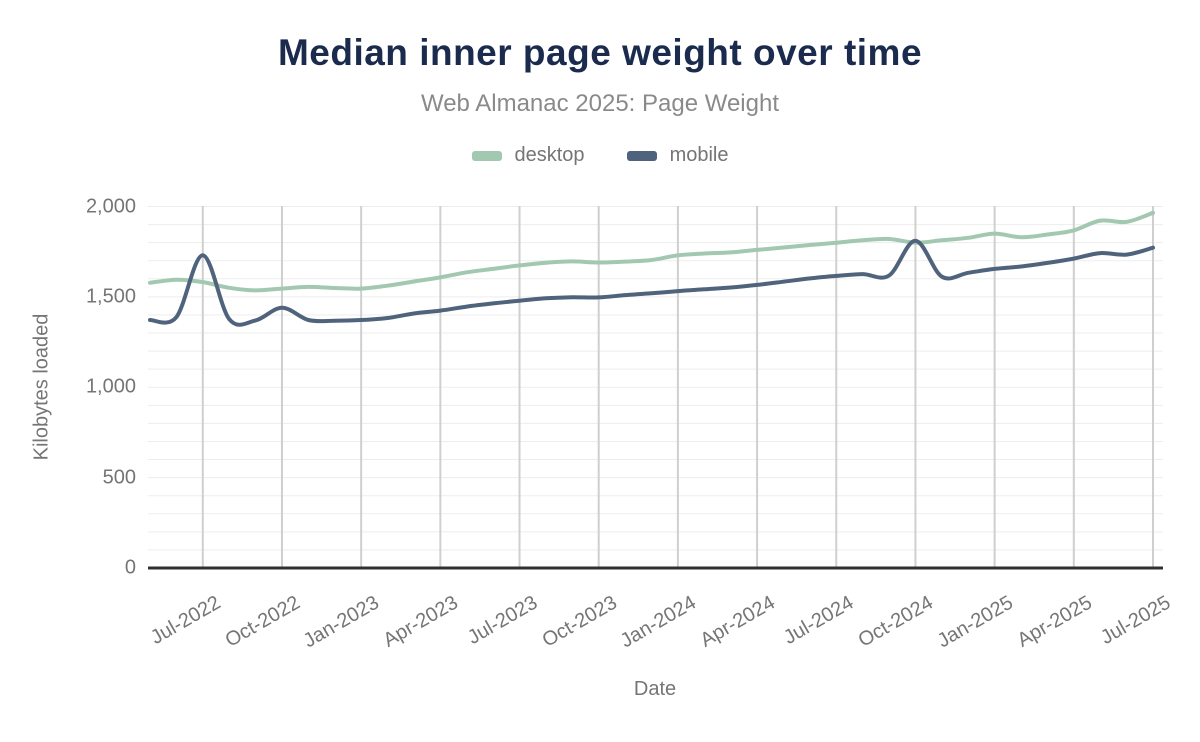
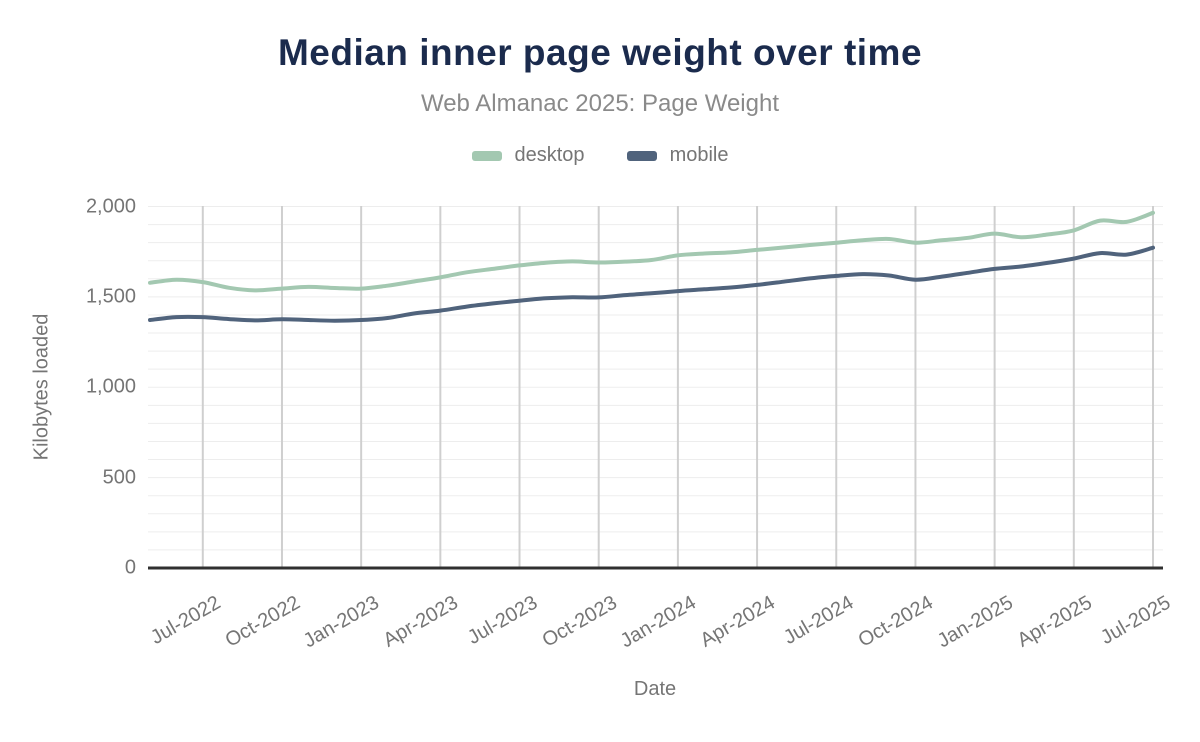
mobile/Jul-2022: 1730 -> 1390
mobile/Oct-2022: 1440 -> 1380
mobile/Oct-2024: 1810 -> 1600
